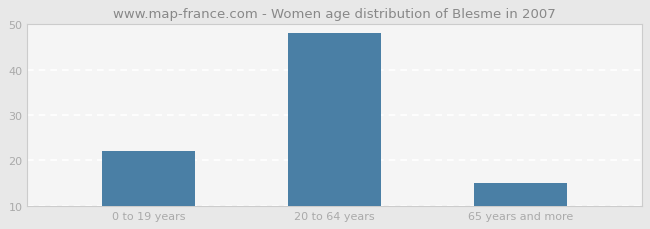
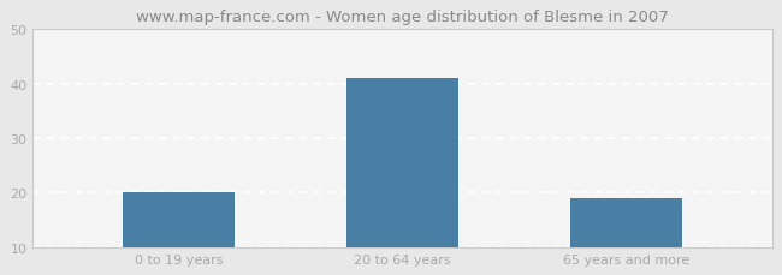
0 to 19 years: 22 -> 20
20 to 64 years: 48 -> 41
65 years and more: 15 -> 19
